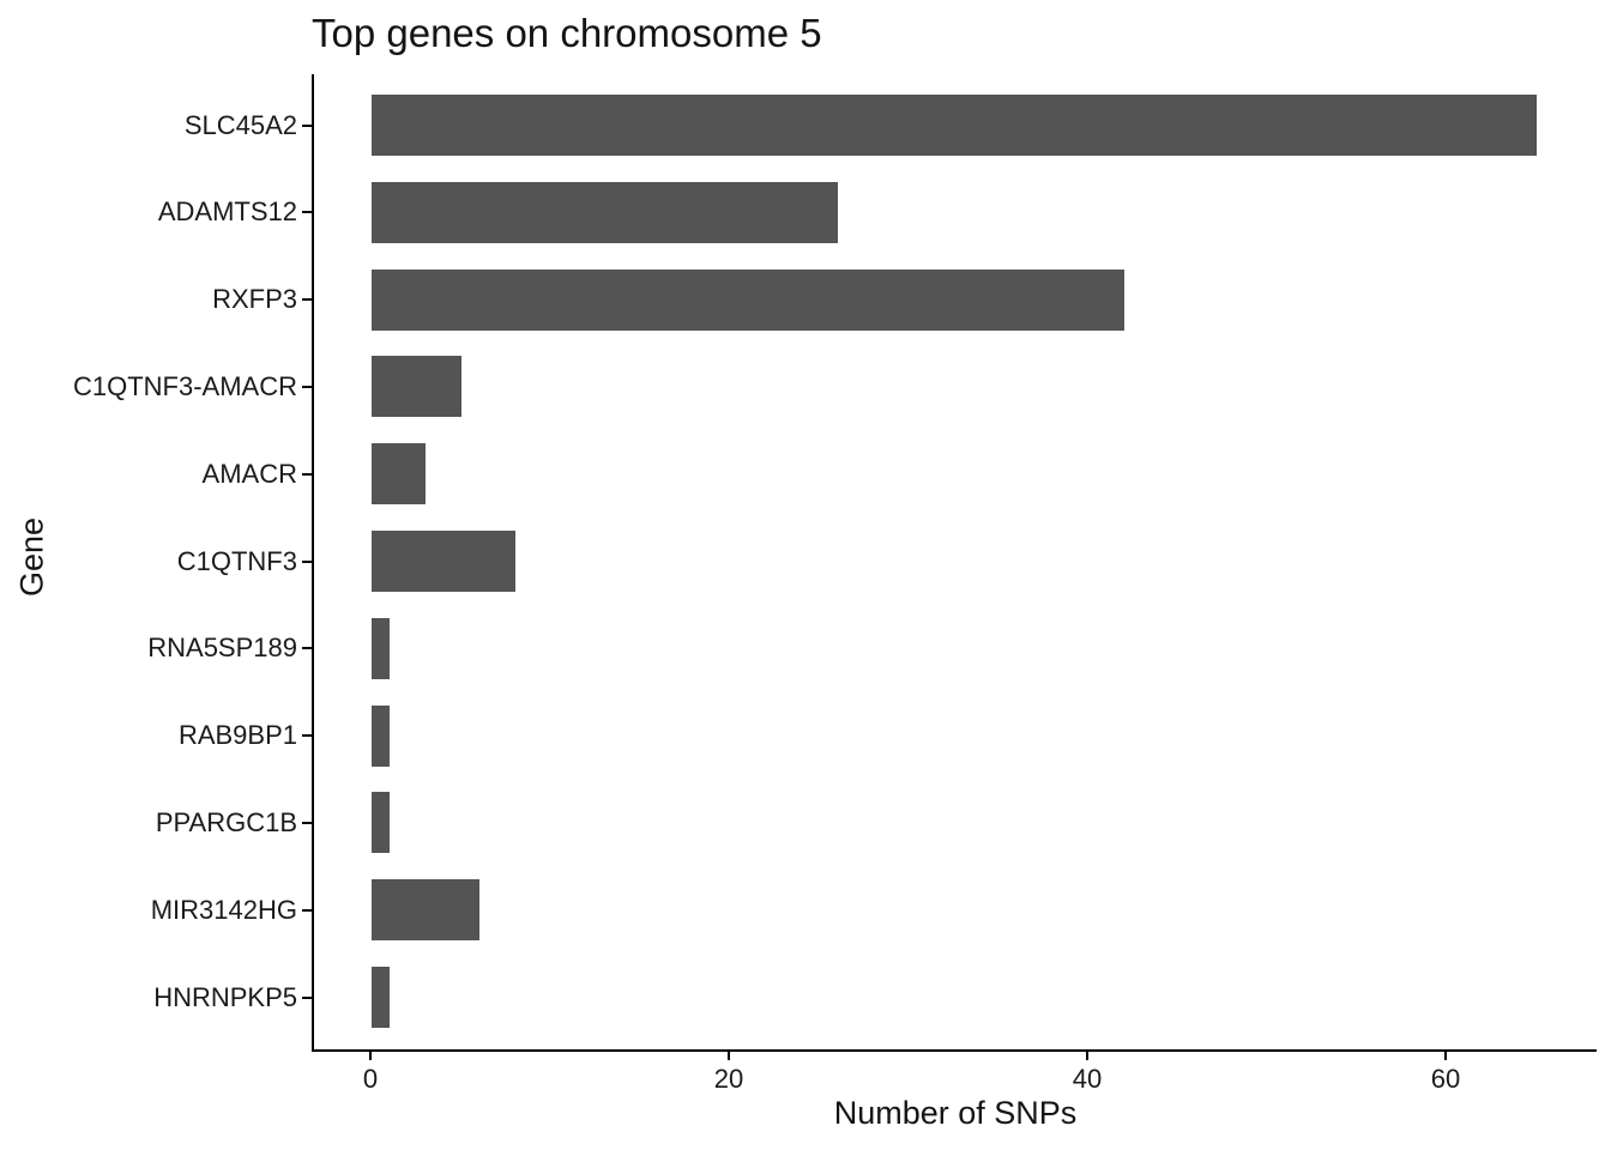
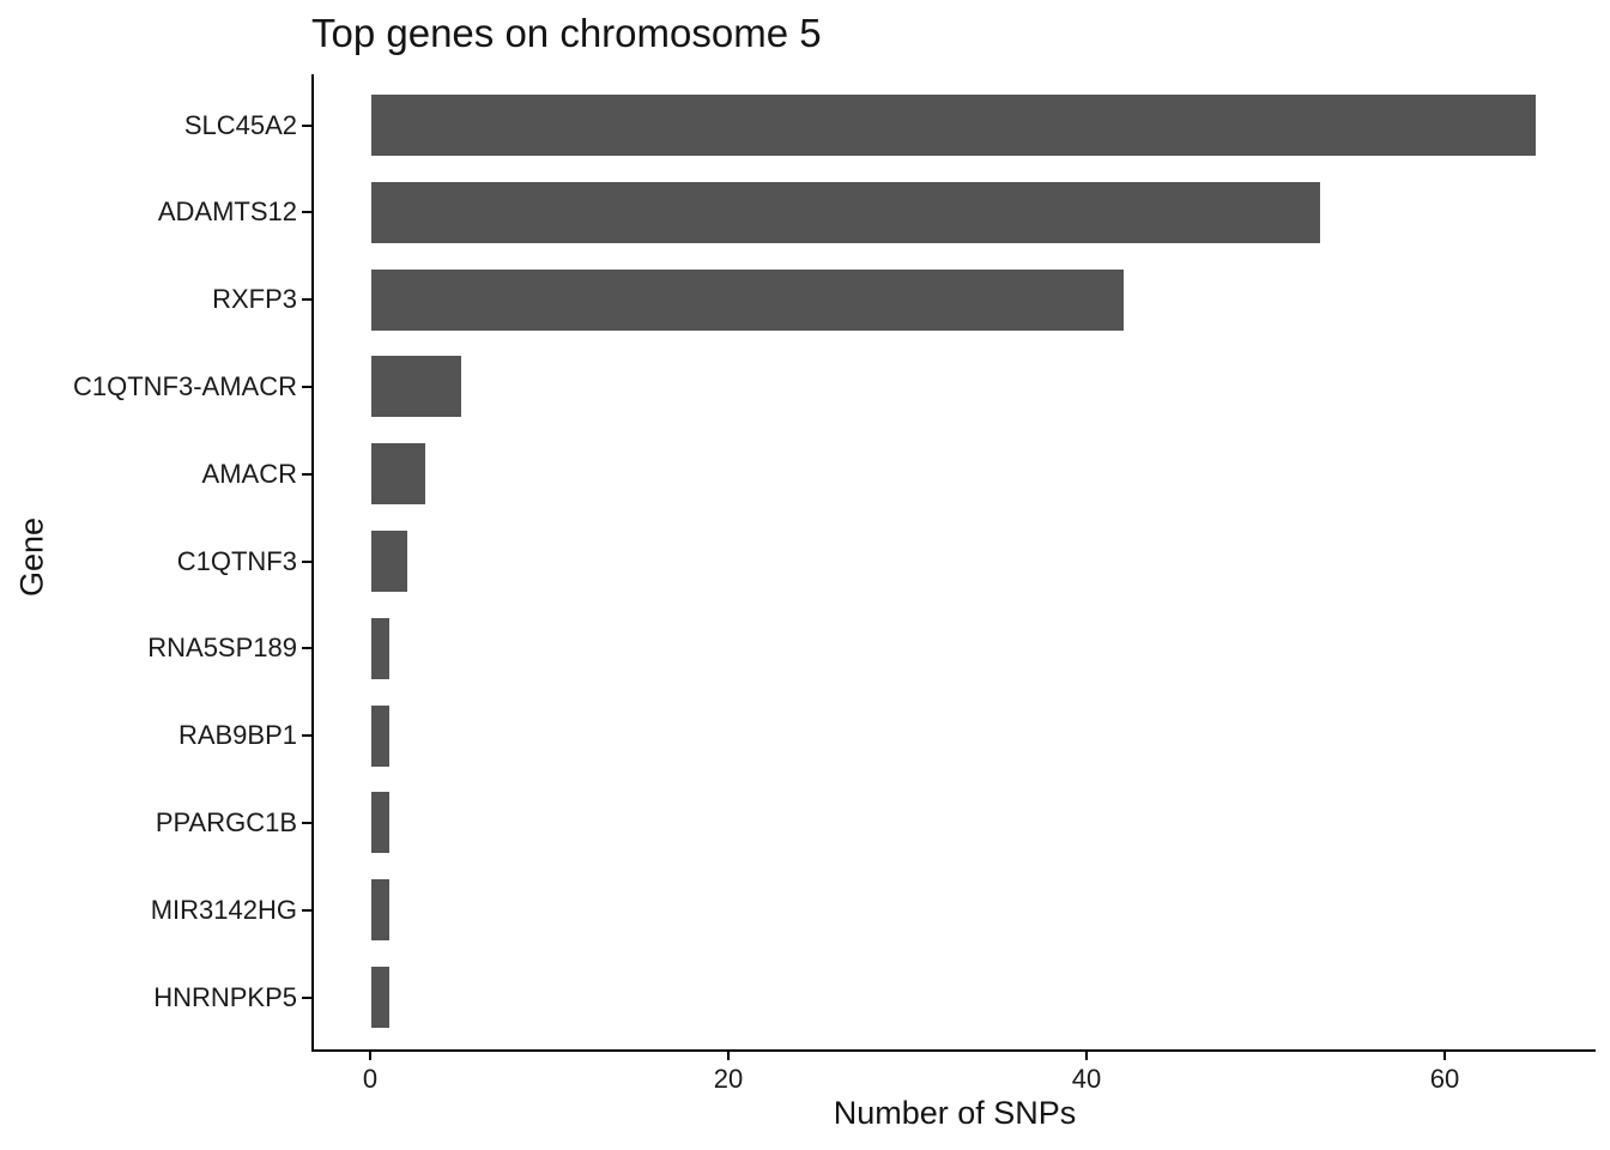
ADAMTS12: 26 -> 53
C1QTNF3: 8 -> 2
MIR3142HG: 6 -> 1
